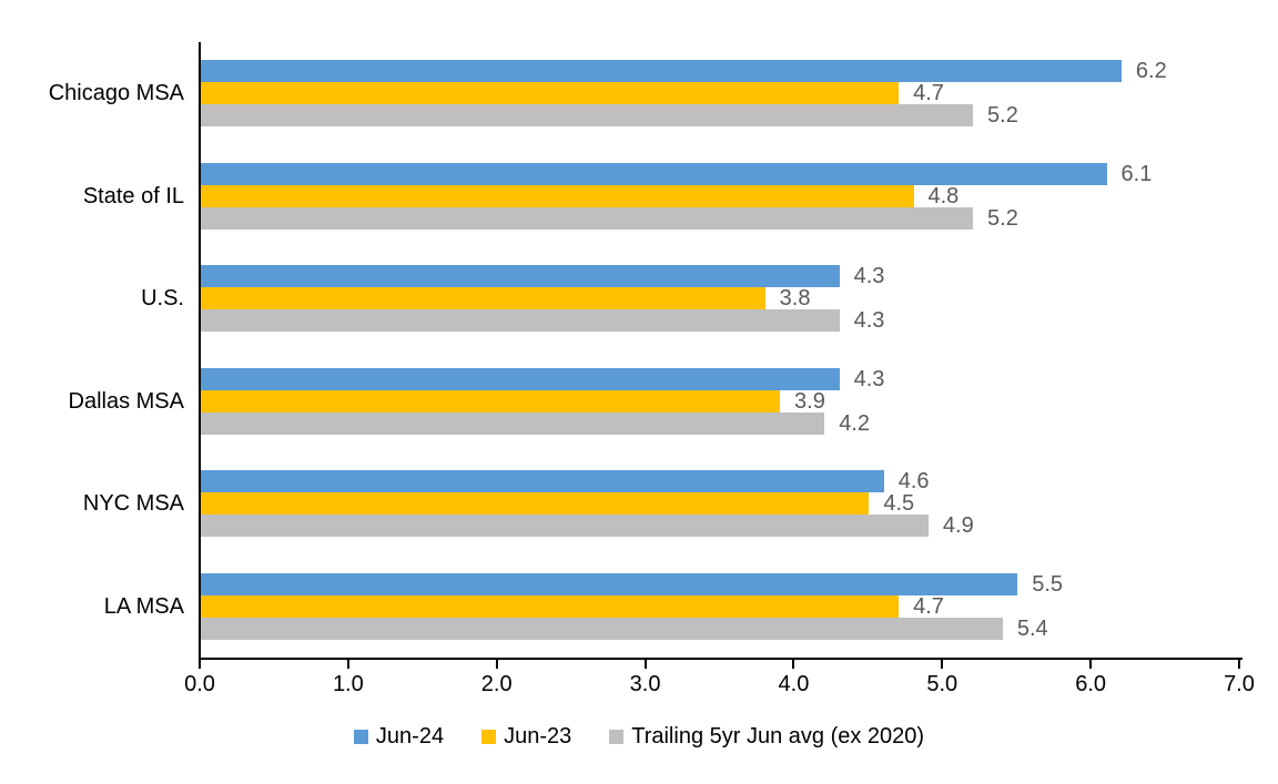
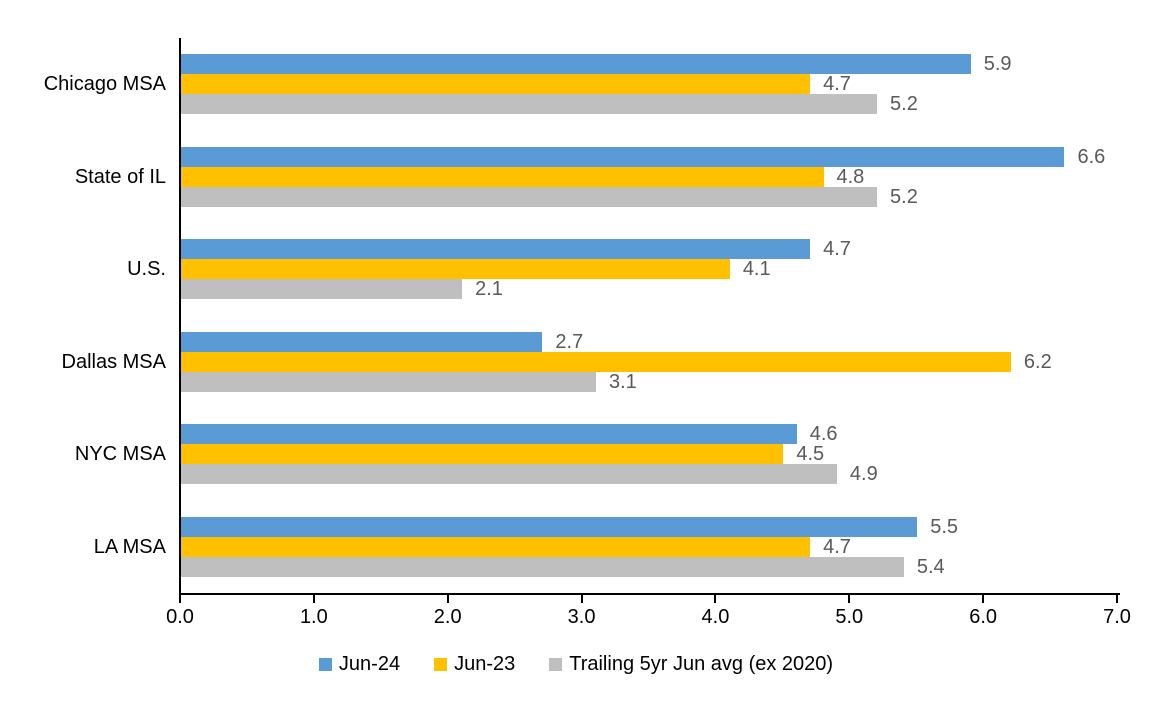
Jun-24/Chicago MSA: 6.2 -> 5.9
Jun-24/State of IL: 6.1 -> 6.6
Jun-24/U.S.: 4.3 -> 4.7
Jun-23/U.S.: 3.8 -> 4.1
Trailing 5yr Jun avg (ex 2020)/U.S.: 4.3 -> 2.1
Jun-24/Dallas MSA: 4.3 -> 2.7
Jun-23/Dallas MSA: 3.9 -> 6.2
Trailing 5yr Jun avg (ex 2020)/Dallas MSA: 4.2 -> 3.1
